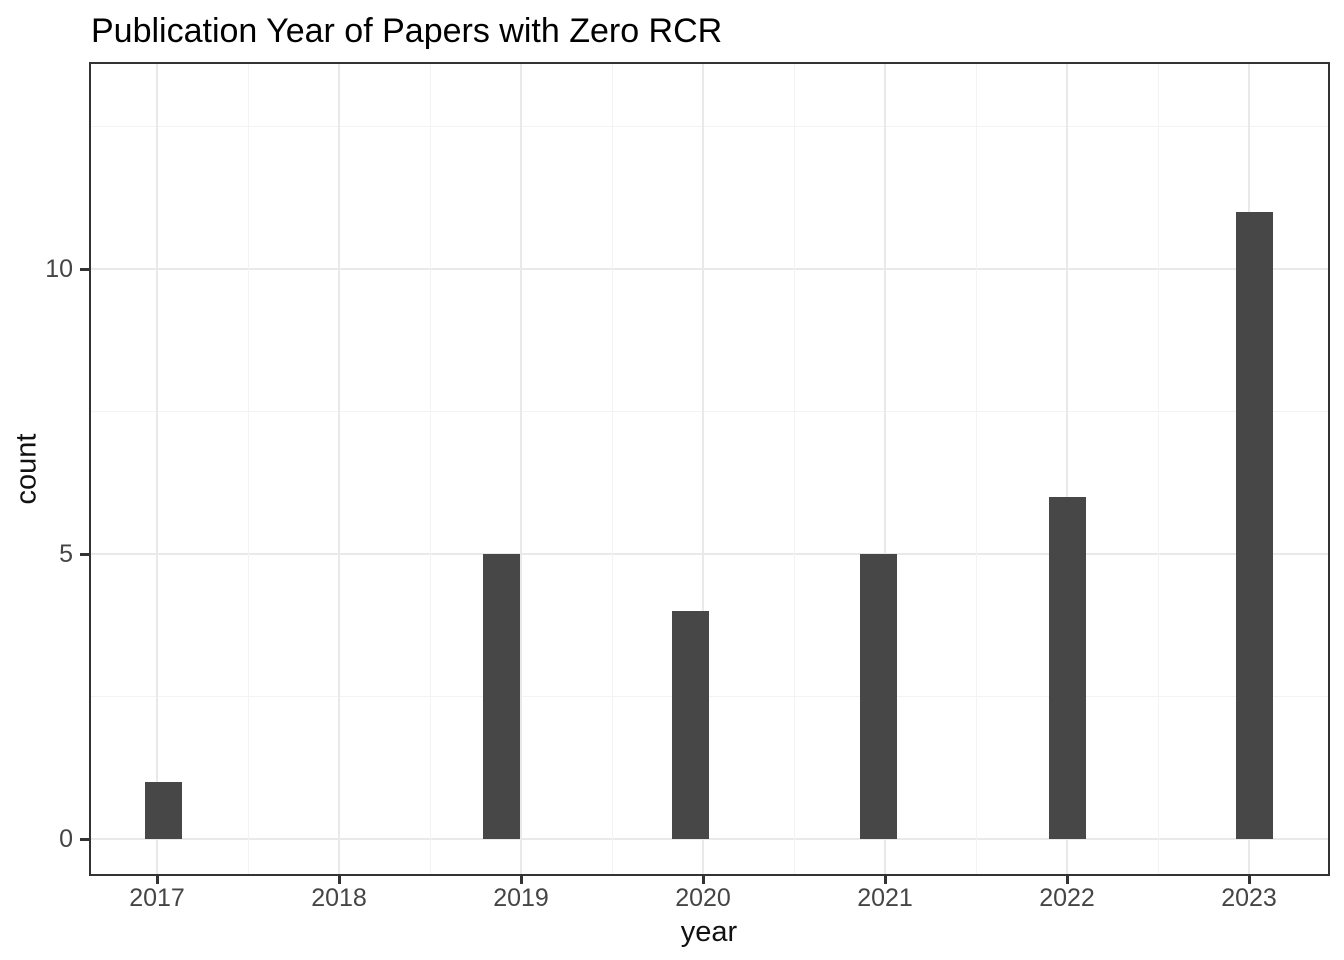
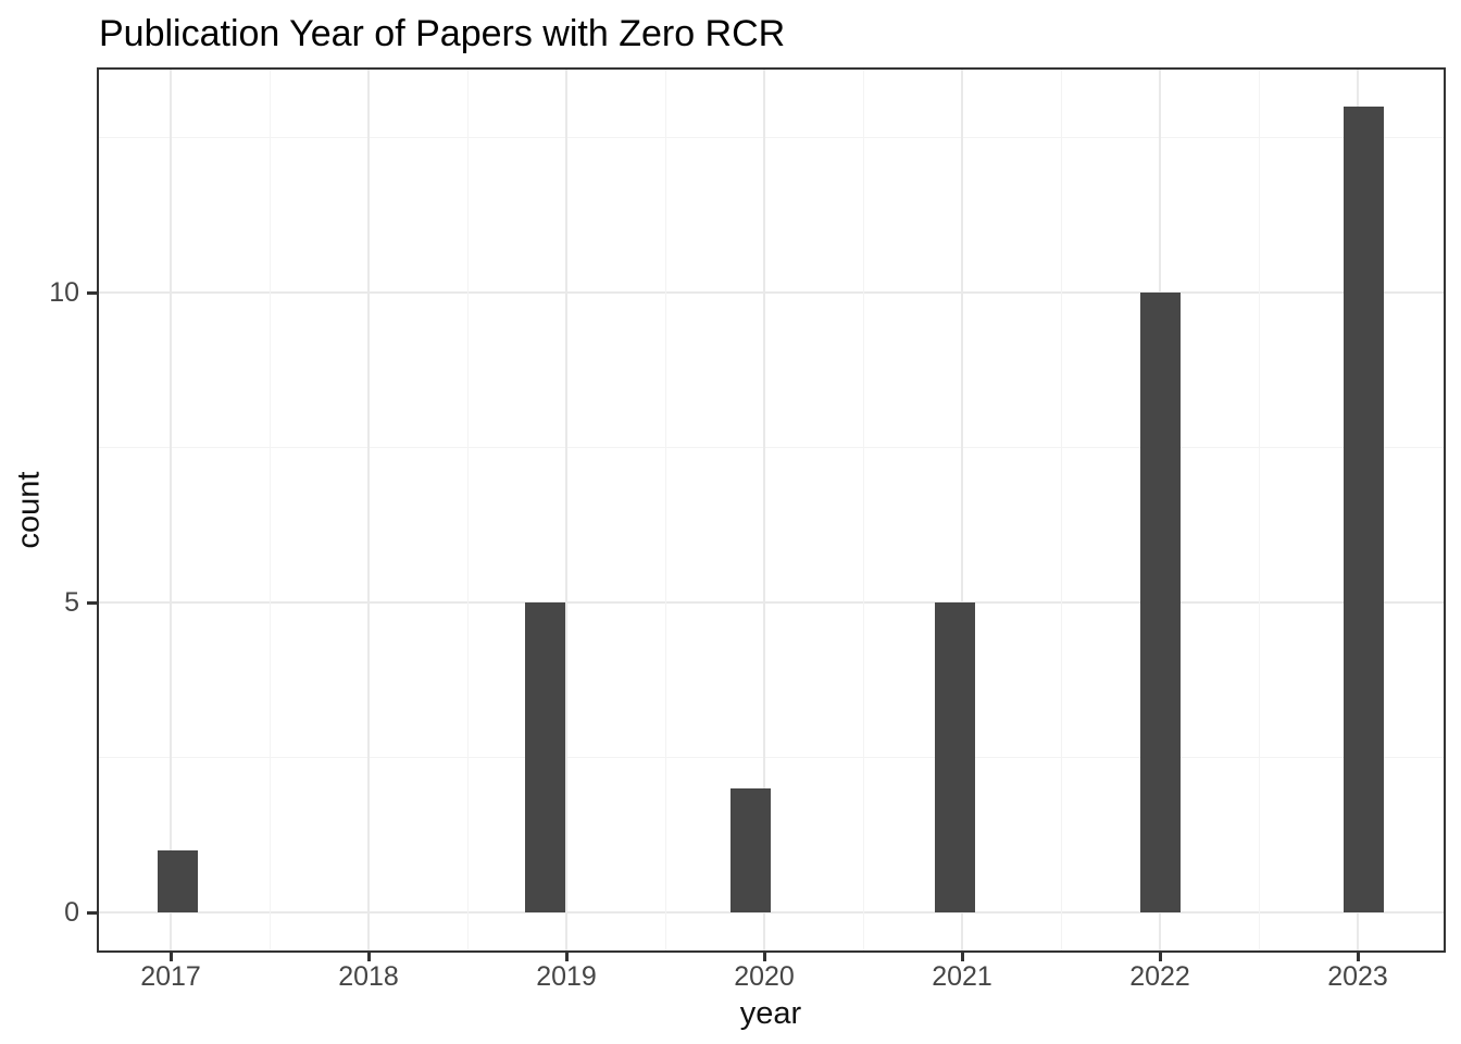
2020: 4 -> 2
2022: 6 -> 10
2023: 11 -> 13
